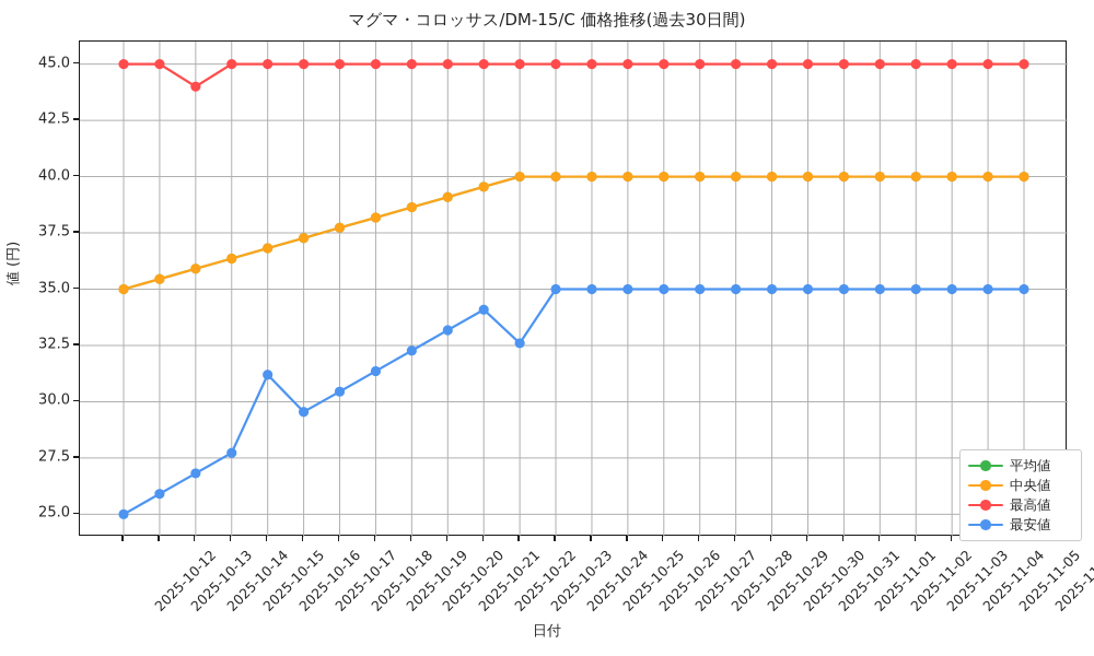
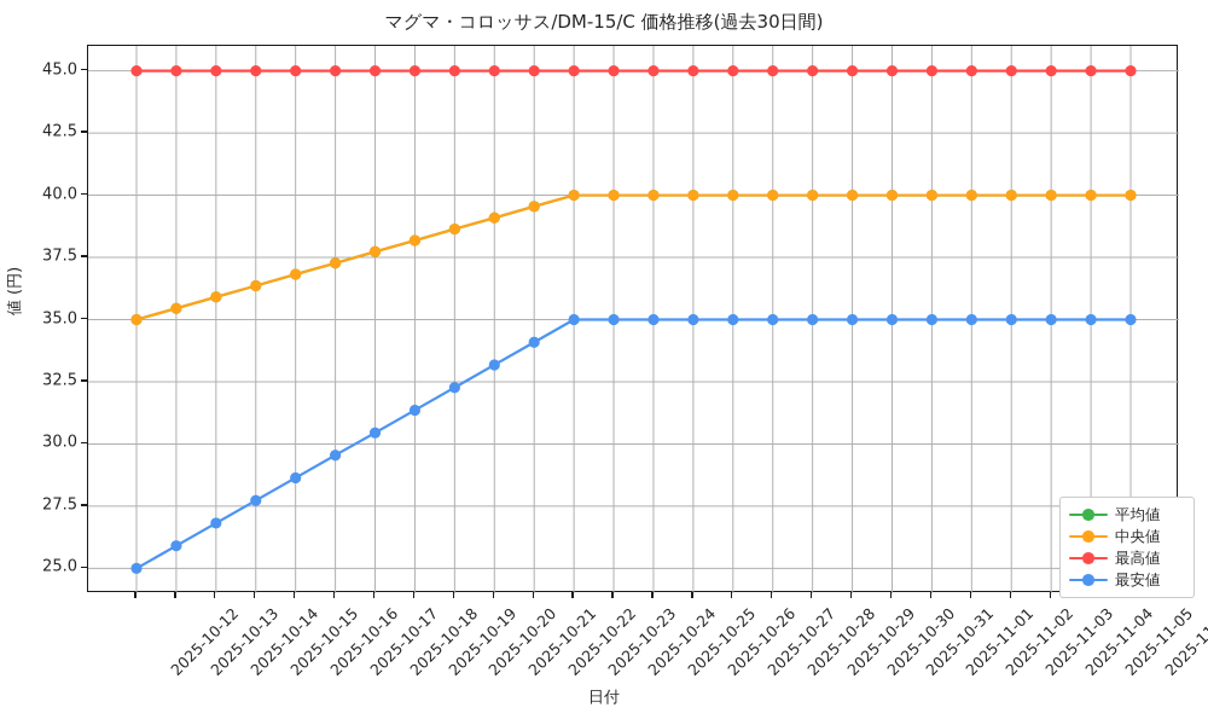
最高値/2025-10-14: 44 -> 45
最安値/2025-10-16: 31.2 -> 28.6
最安値/2025-10-23: 32.6 -> 35.0
